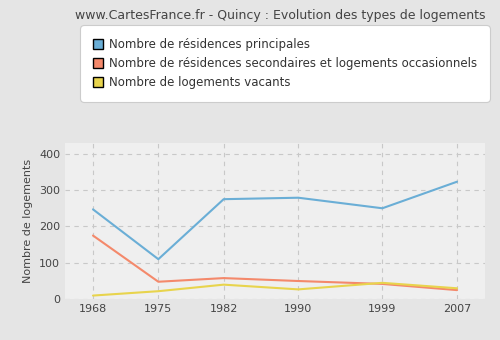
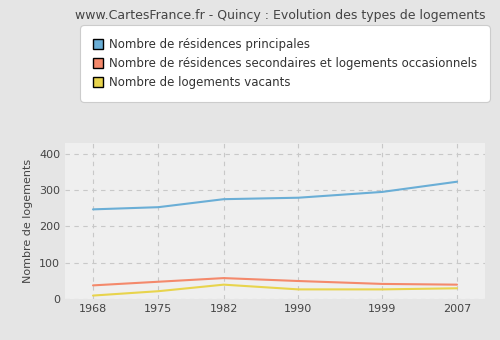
Nombre de résidences secondaires et logements occasionnels/1968: 175 -> 38
Nombre de résidences principales/1975: 110 -> 253
Nombre de résidences principales/1999: 250 -> 295
Nombre de logements vacants/1999: 45 -> 27
Nombre de résidences secondaires et logements occasionnels/2007: 25 -> 40
